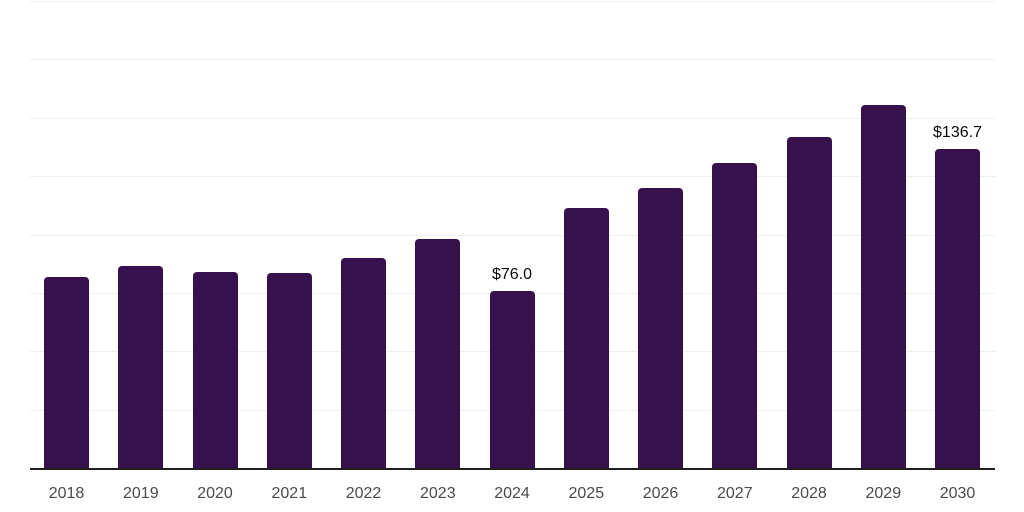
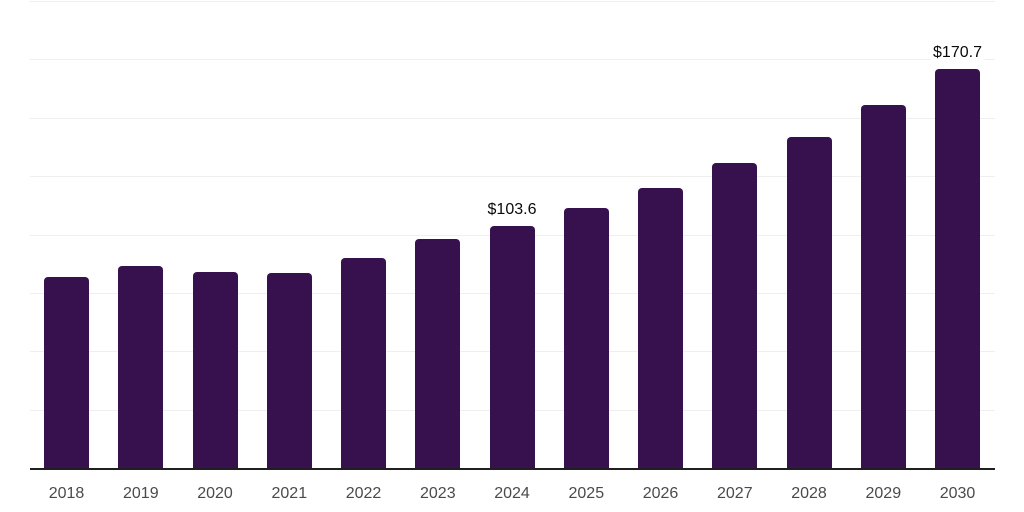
2024: $76.0 -> $103.6
2030: $136.7 -> $170.7
